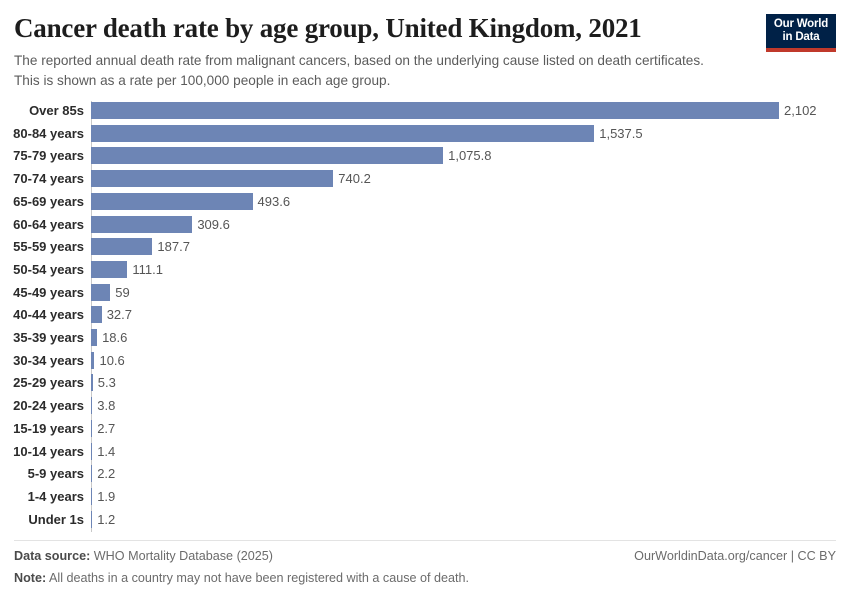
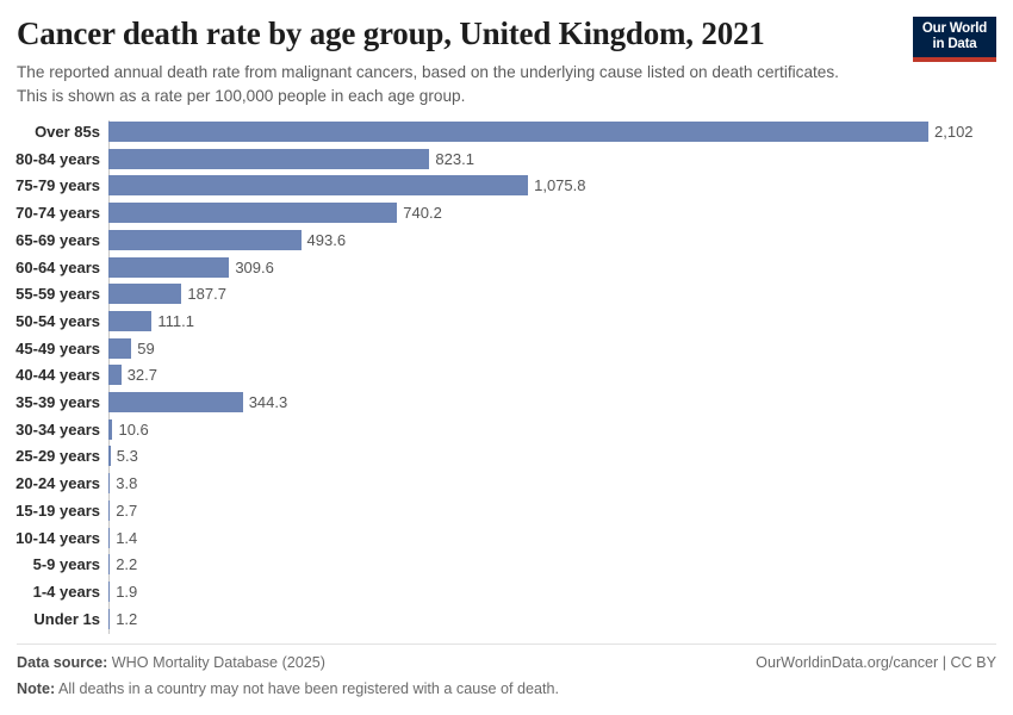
80-84 years: 1,537.5 -> 823.1
35-39 years: 18.6 -> 344.3
